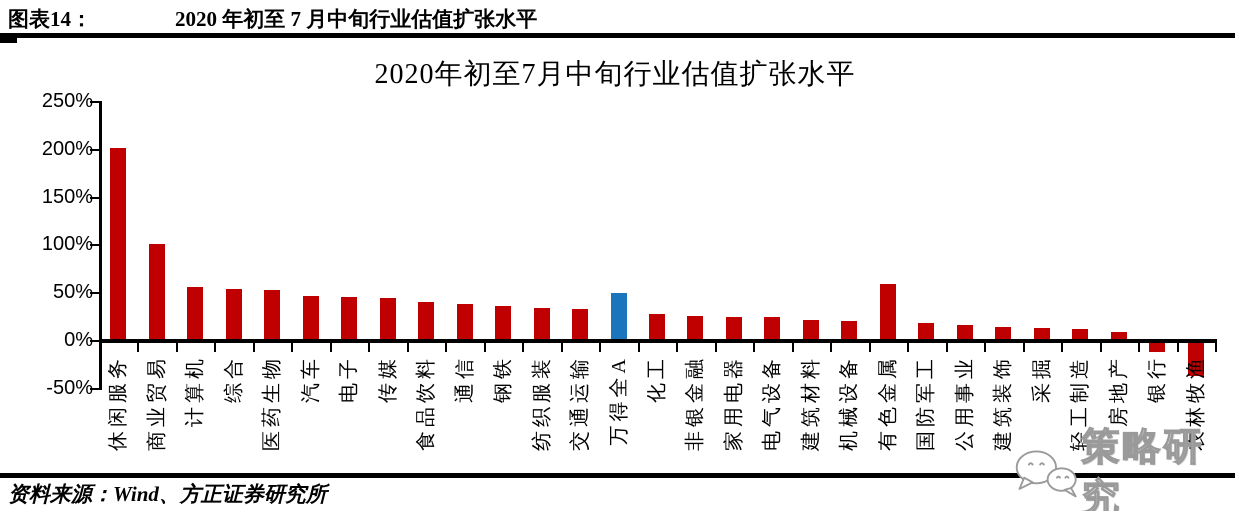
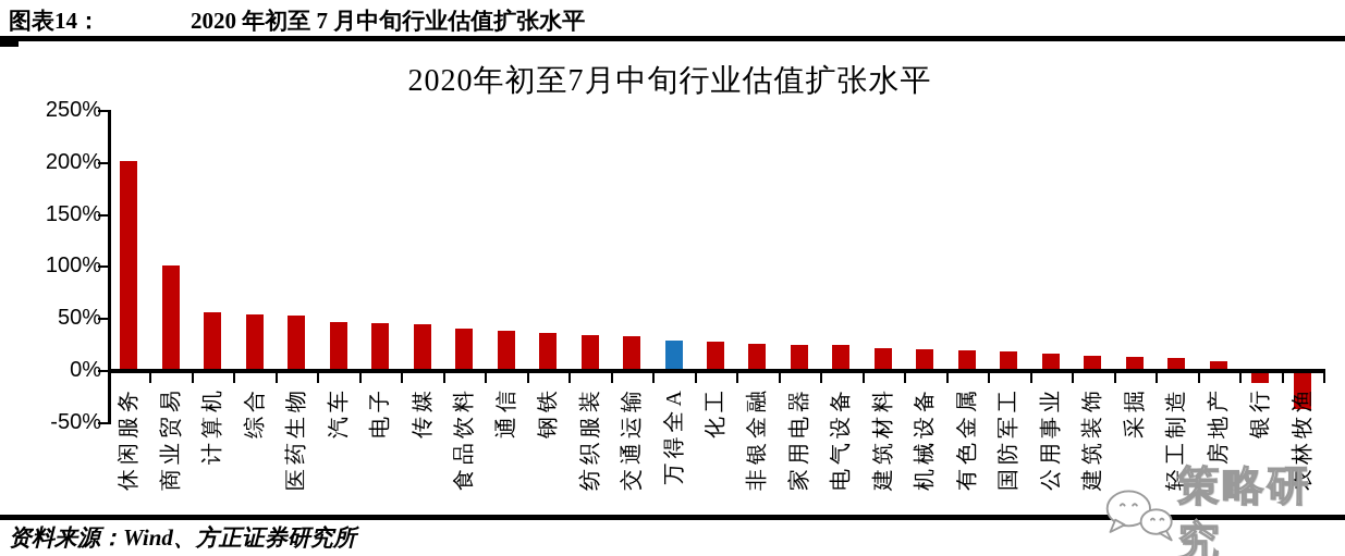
万得全A: 50% -> 30%
有色金属: 60% -> 20%
